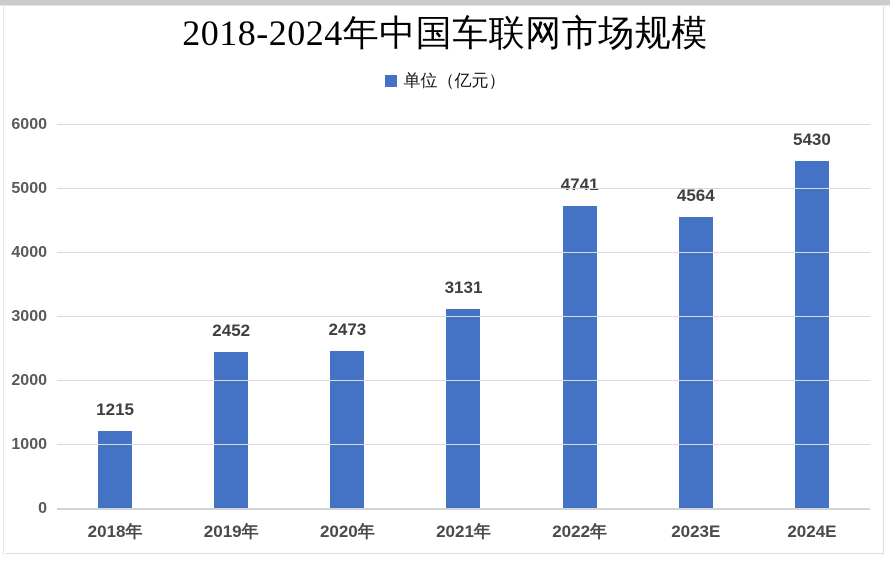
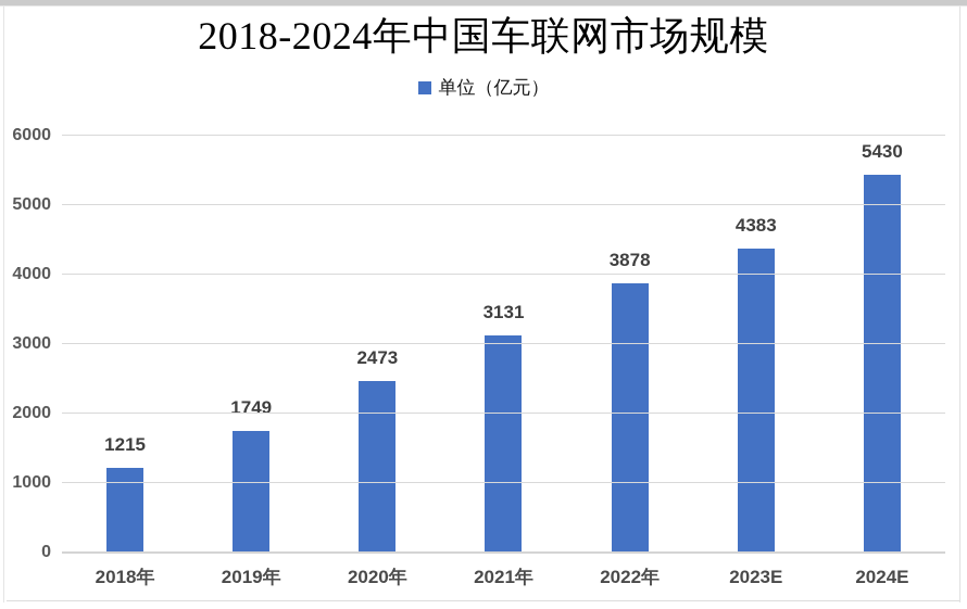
2019年: 2452 -> 1749
2022年: 4741 -> 3878
2023E: 4564 -> 4383
